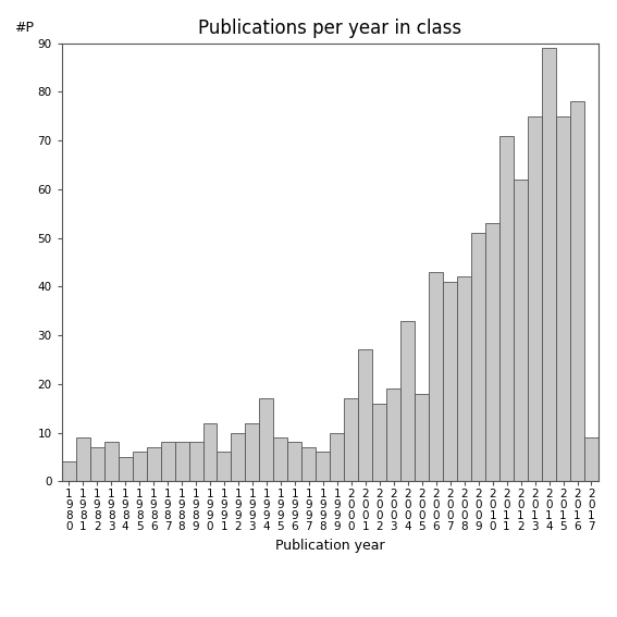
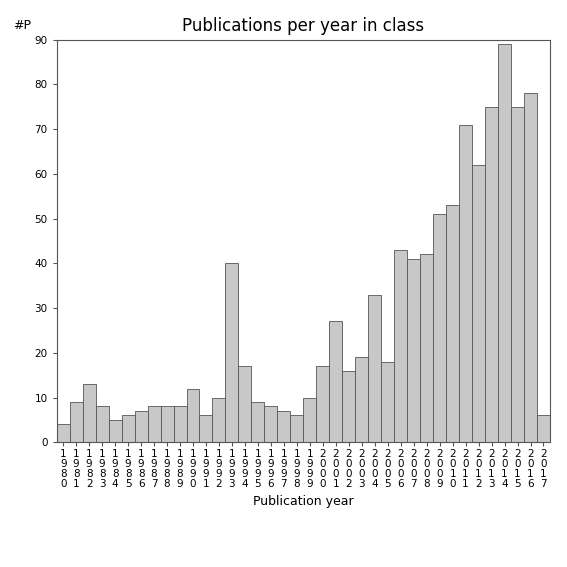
1 9 8 2: 7 -> 13
1 9 9 3: 12 -> 40
2 0 1 7: 9 -> 6
